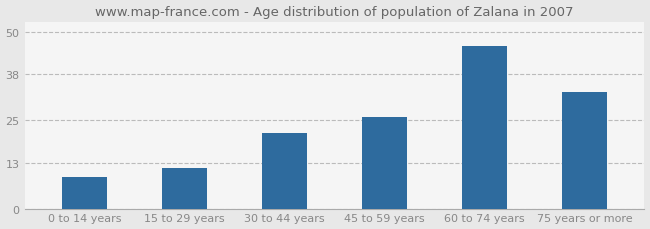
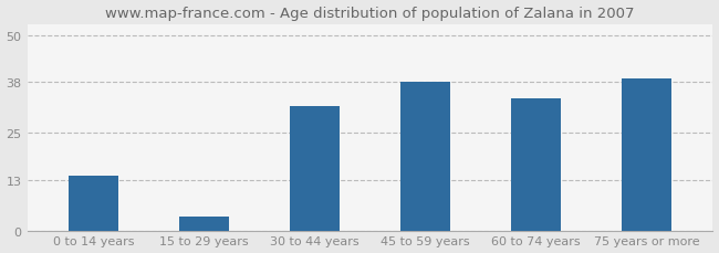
0 to 14 years: 9.0 -> 14.0
15 to 29 years: 11.5 -> 3.5
30 to 44 years: 21.5 -> 32.0
45 to 59 years: 26.0 -> 38.0
60 to 74 years: 46.0 -> 34.0
75 years or more: 33.0 -> 39.0
